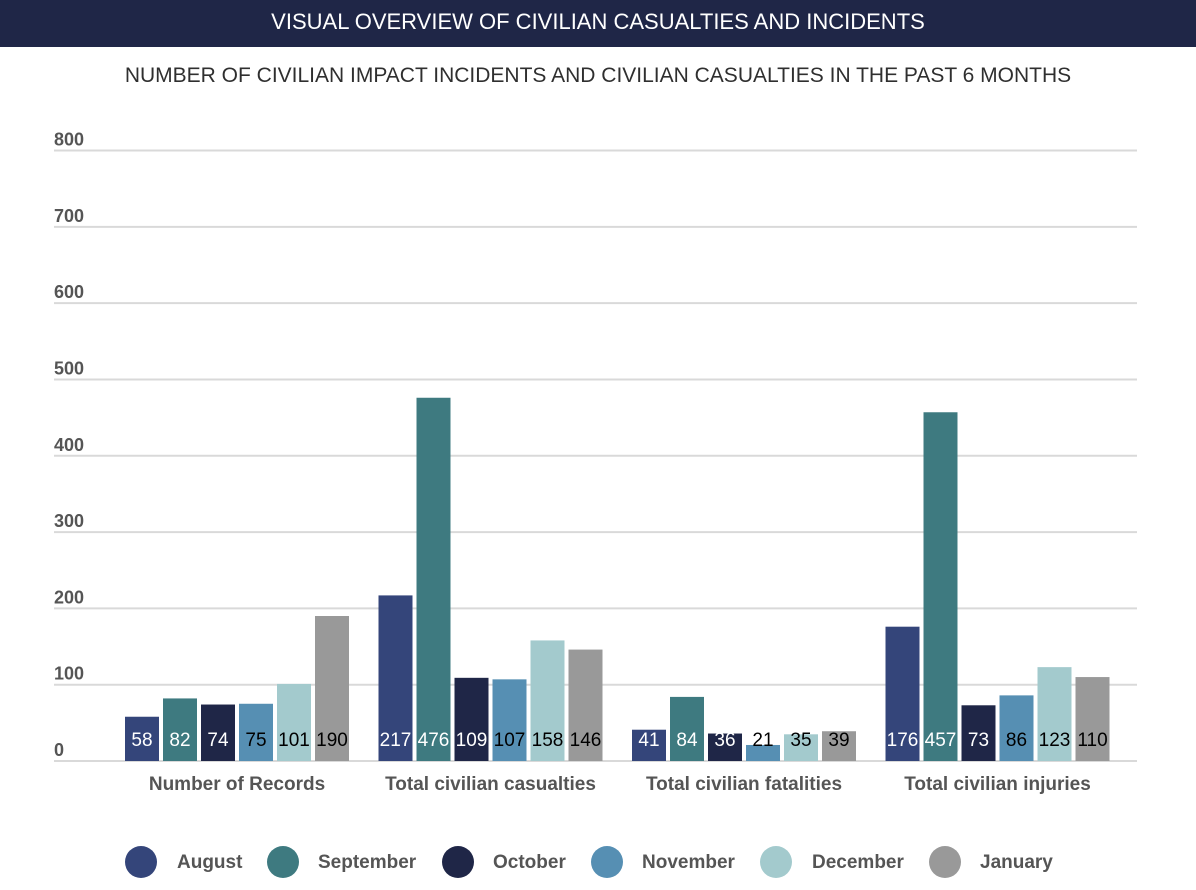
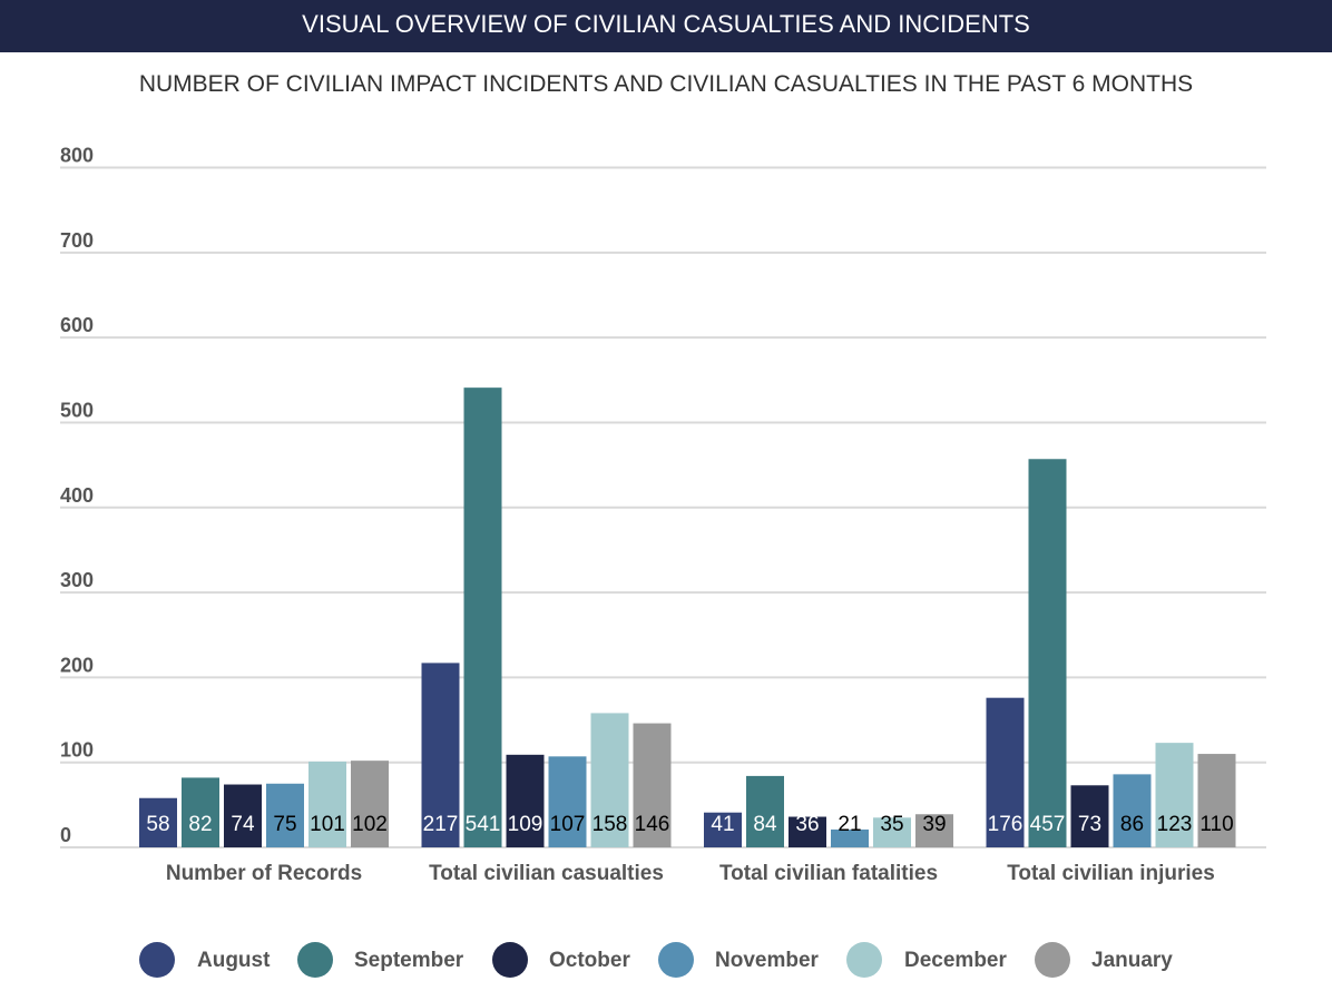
January/Number of Records: 190 -> 102
September/Total civilian casualties: 476 -> 541
